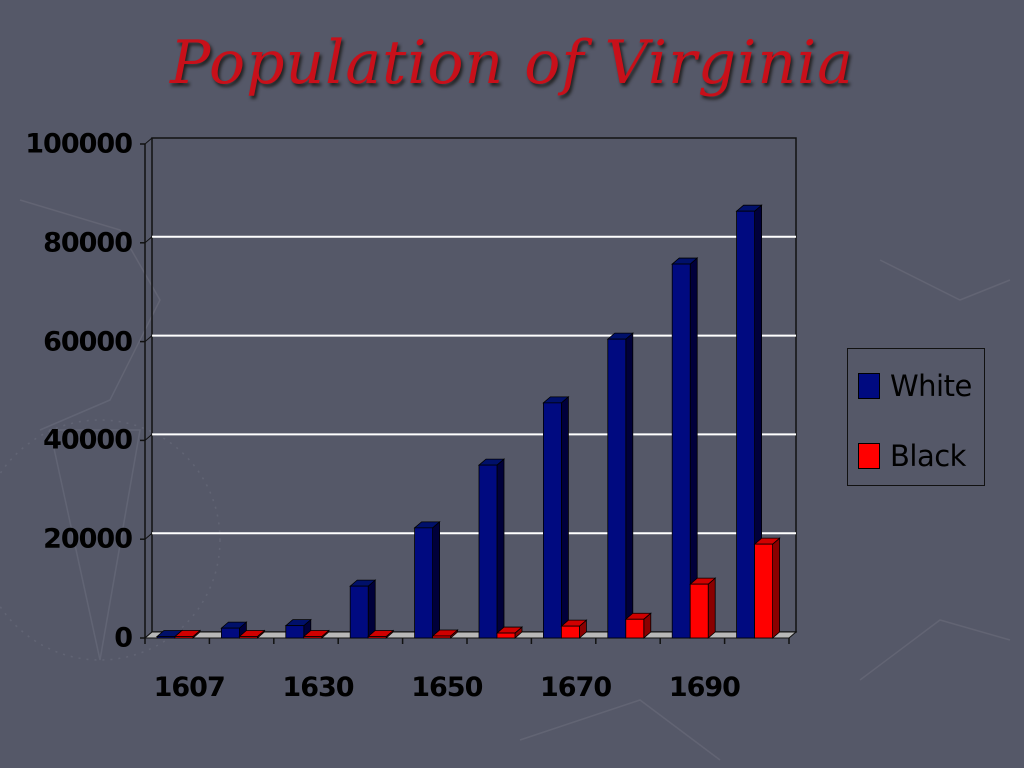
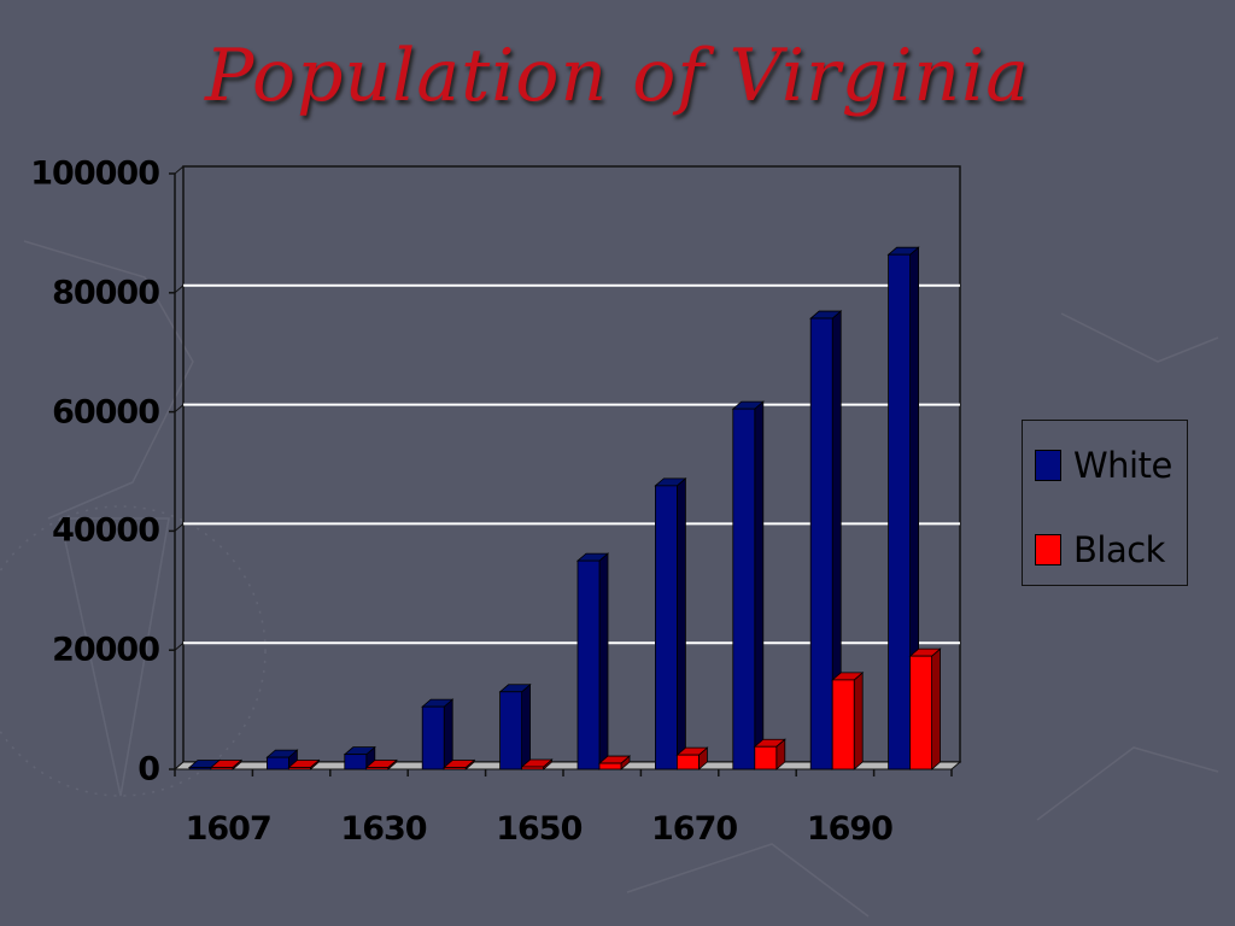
White/1650: 22000 -> 13000
Black/1690: 11000 -> 15000
